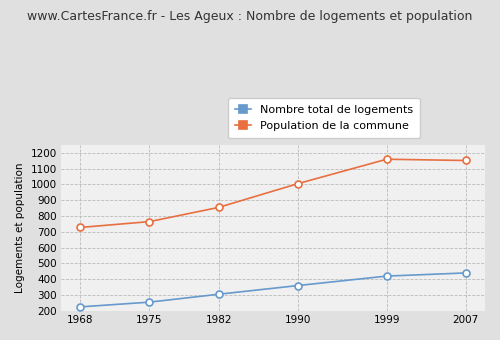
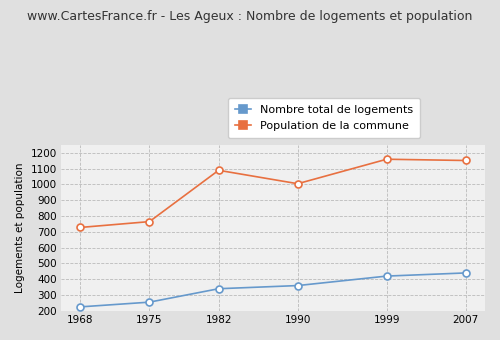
Nombre total de logements/1982: 300 -> 340
Population de la commune/1982: 860 -> 1090
